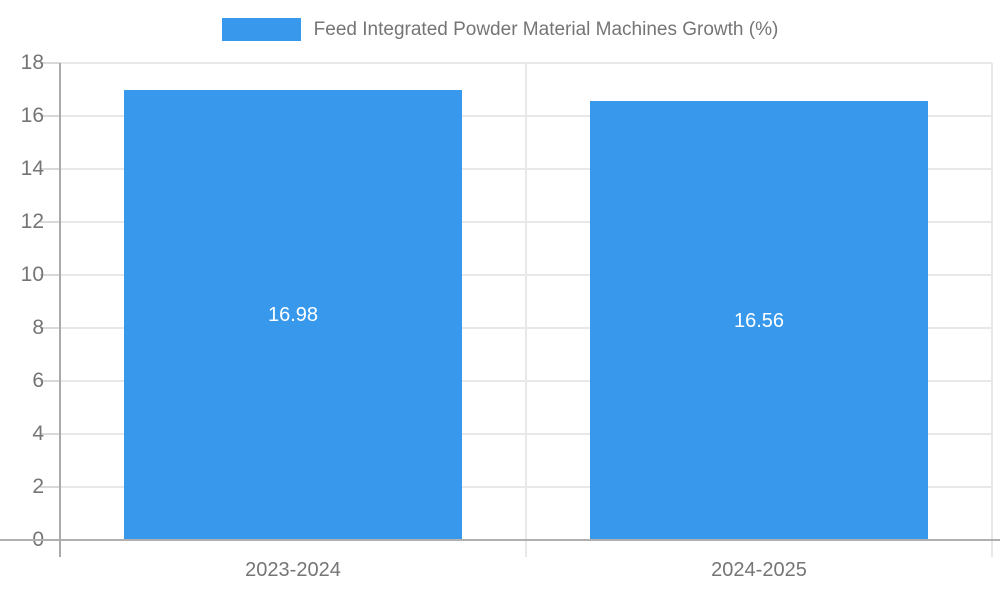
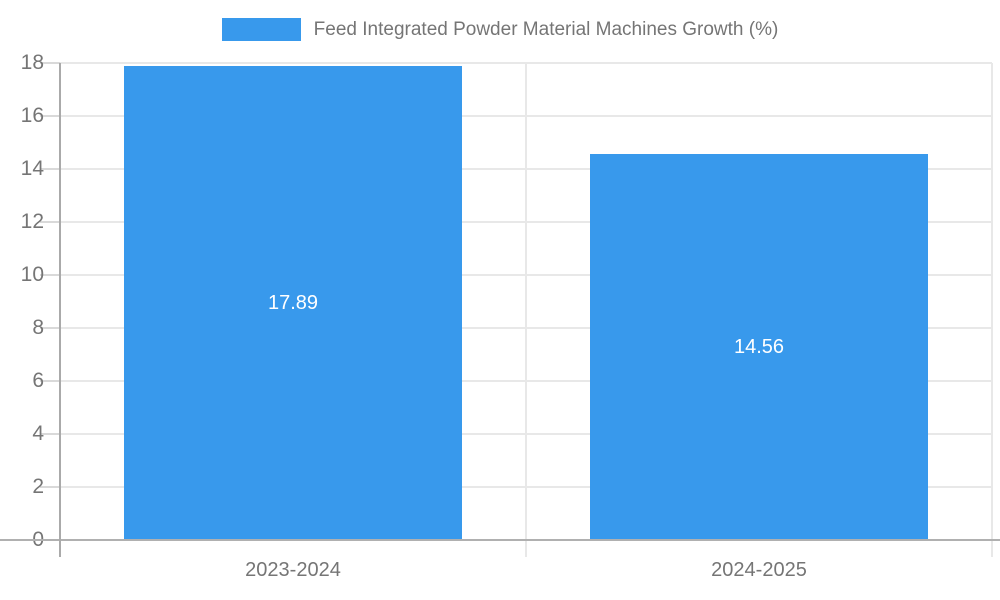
2023-2024: 16.98 -> 17.89
2024-2025: 16.56 -> 14.56
